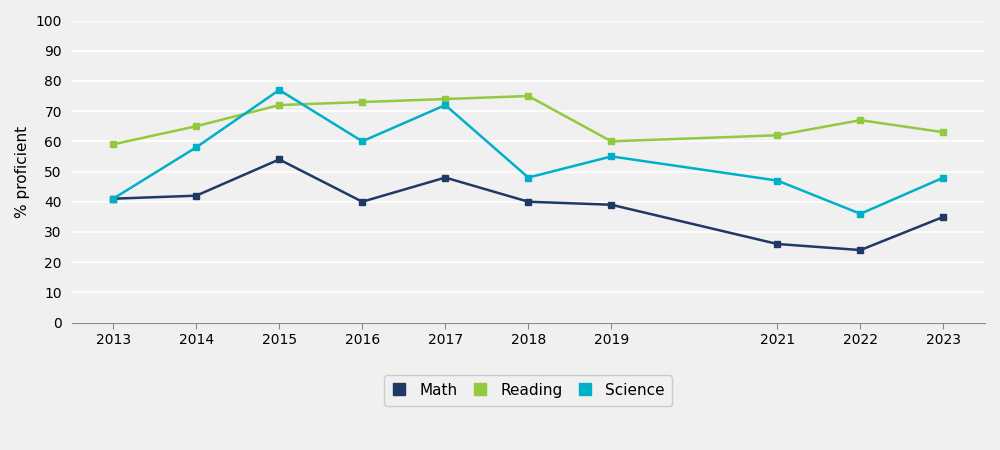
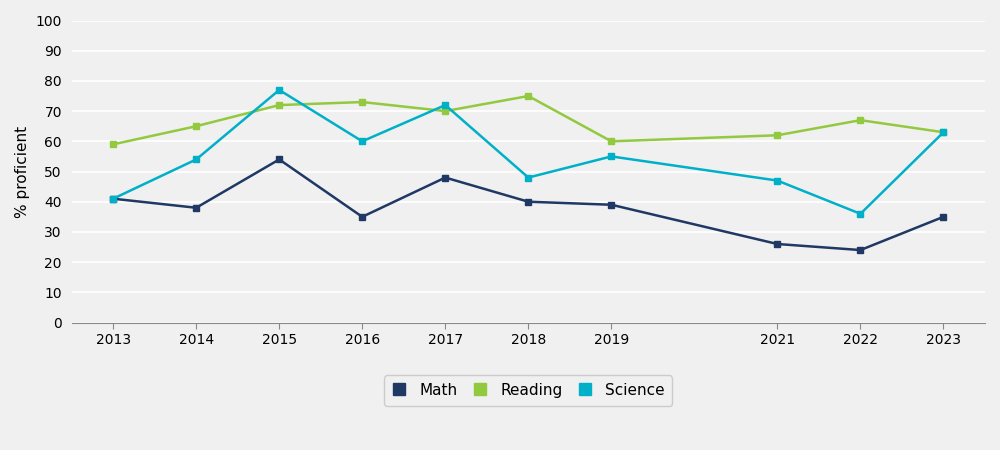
Math/2014: 42 -> 38
Science/2014: 58 -> 54
Math/2016: 40 -> 35
Reading/2017: 74 -> 70
Science/2023: 48 -> 63
